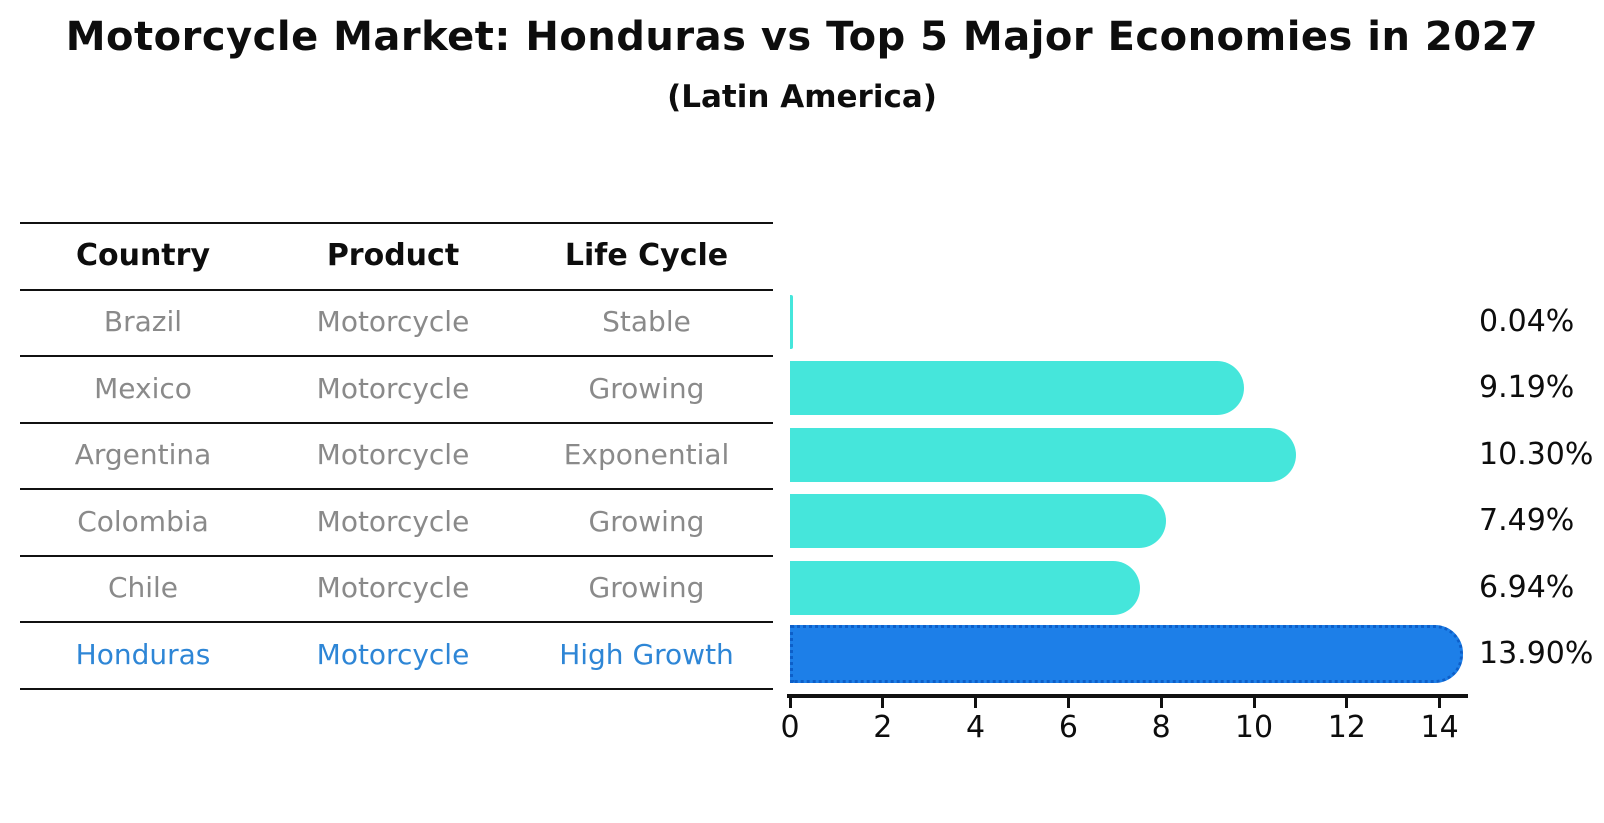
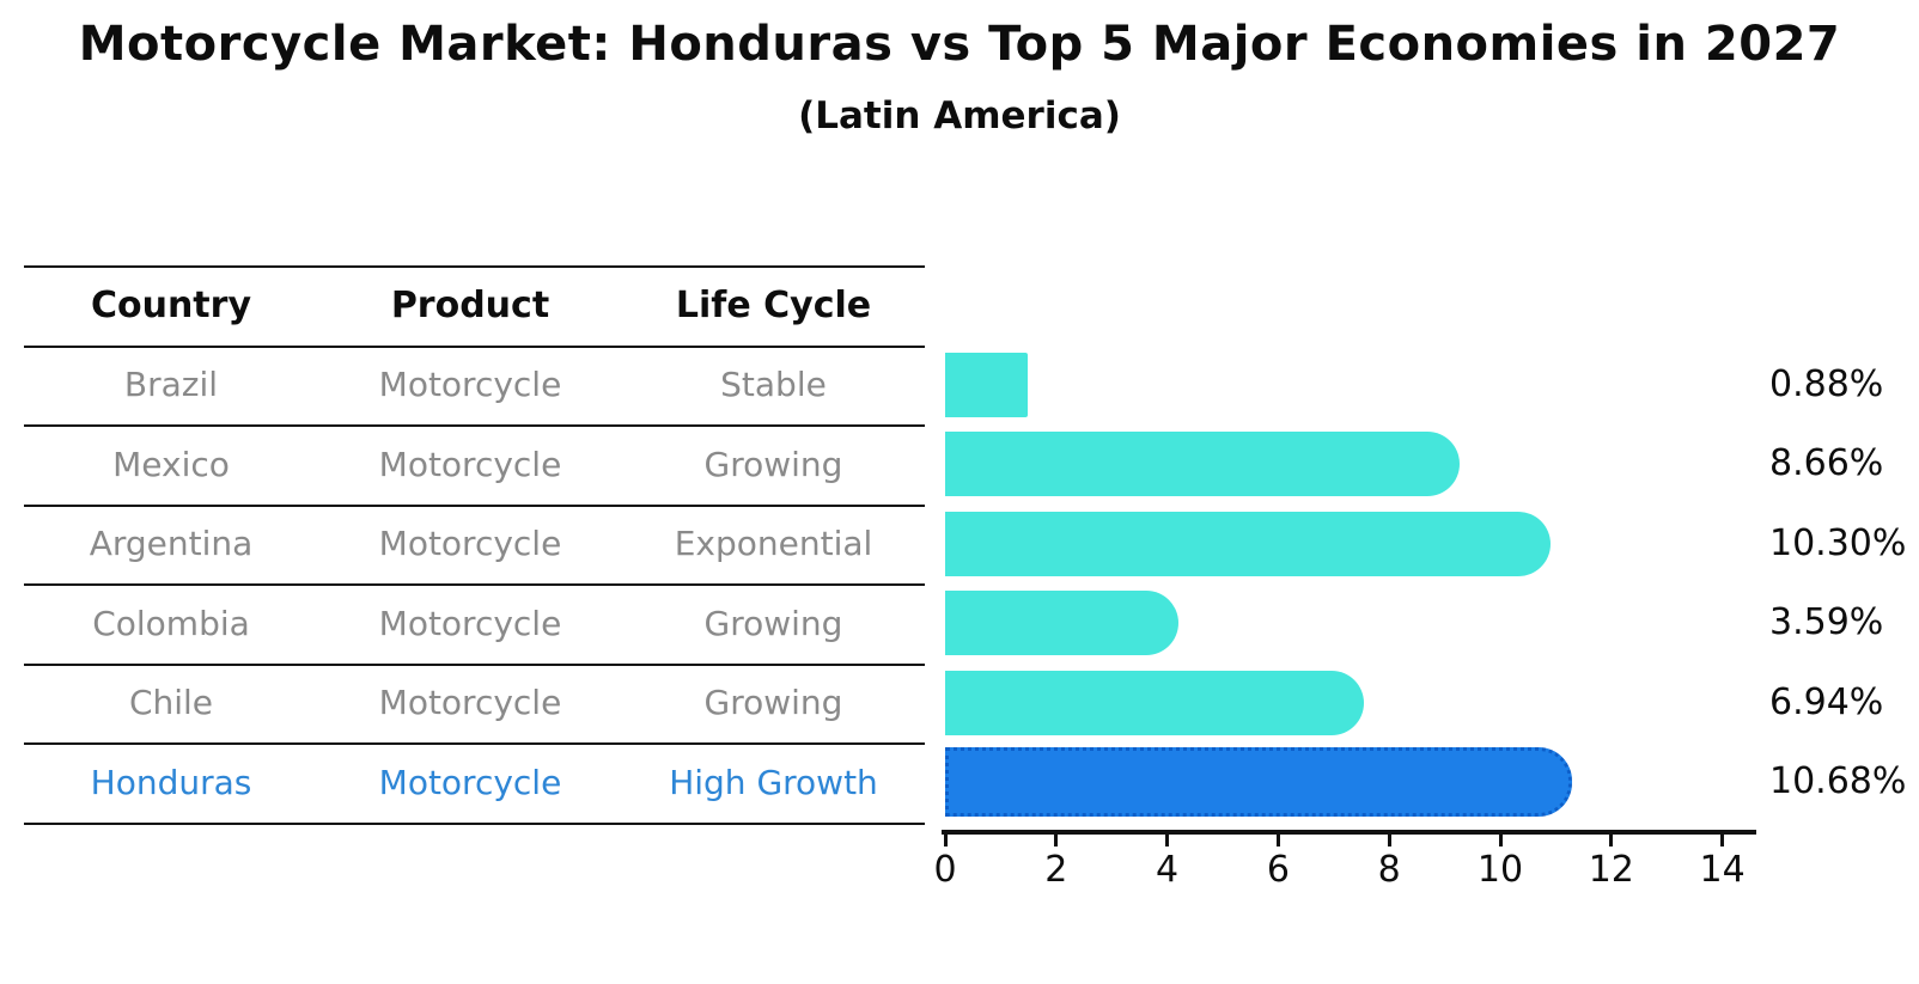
Brazil: 0.04% -> 0.88%
Mexico: 9.19% -> 8.66%
Colombia: 7.49% -> 3.59%
Honduras: 13.90% -> 10.68%
